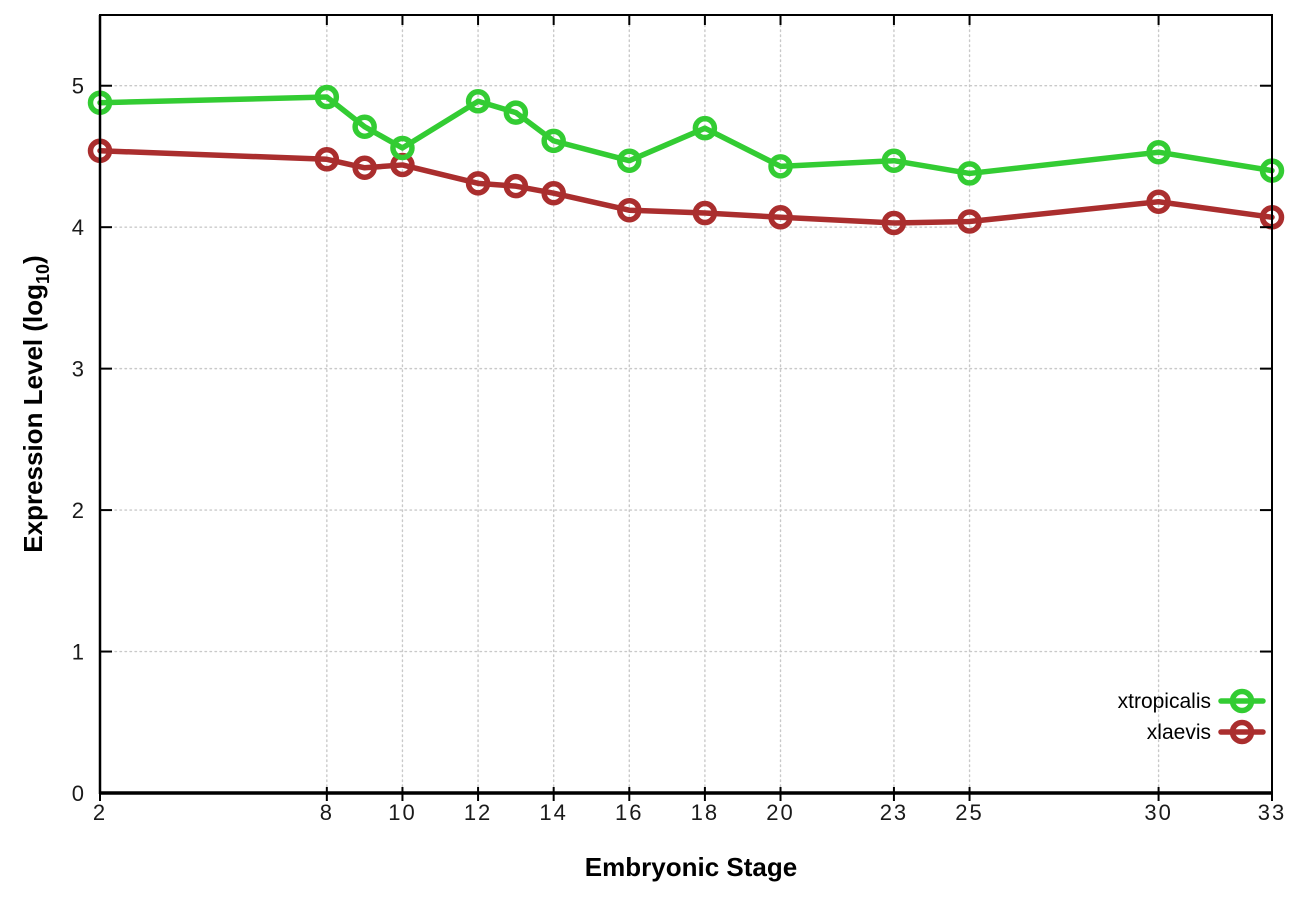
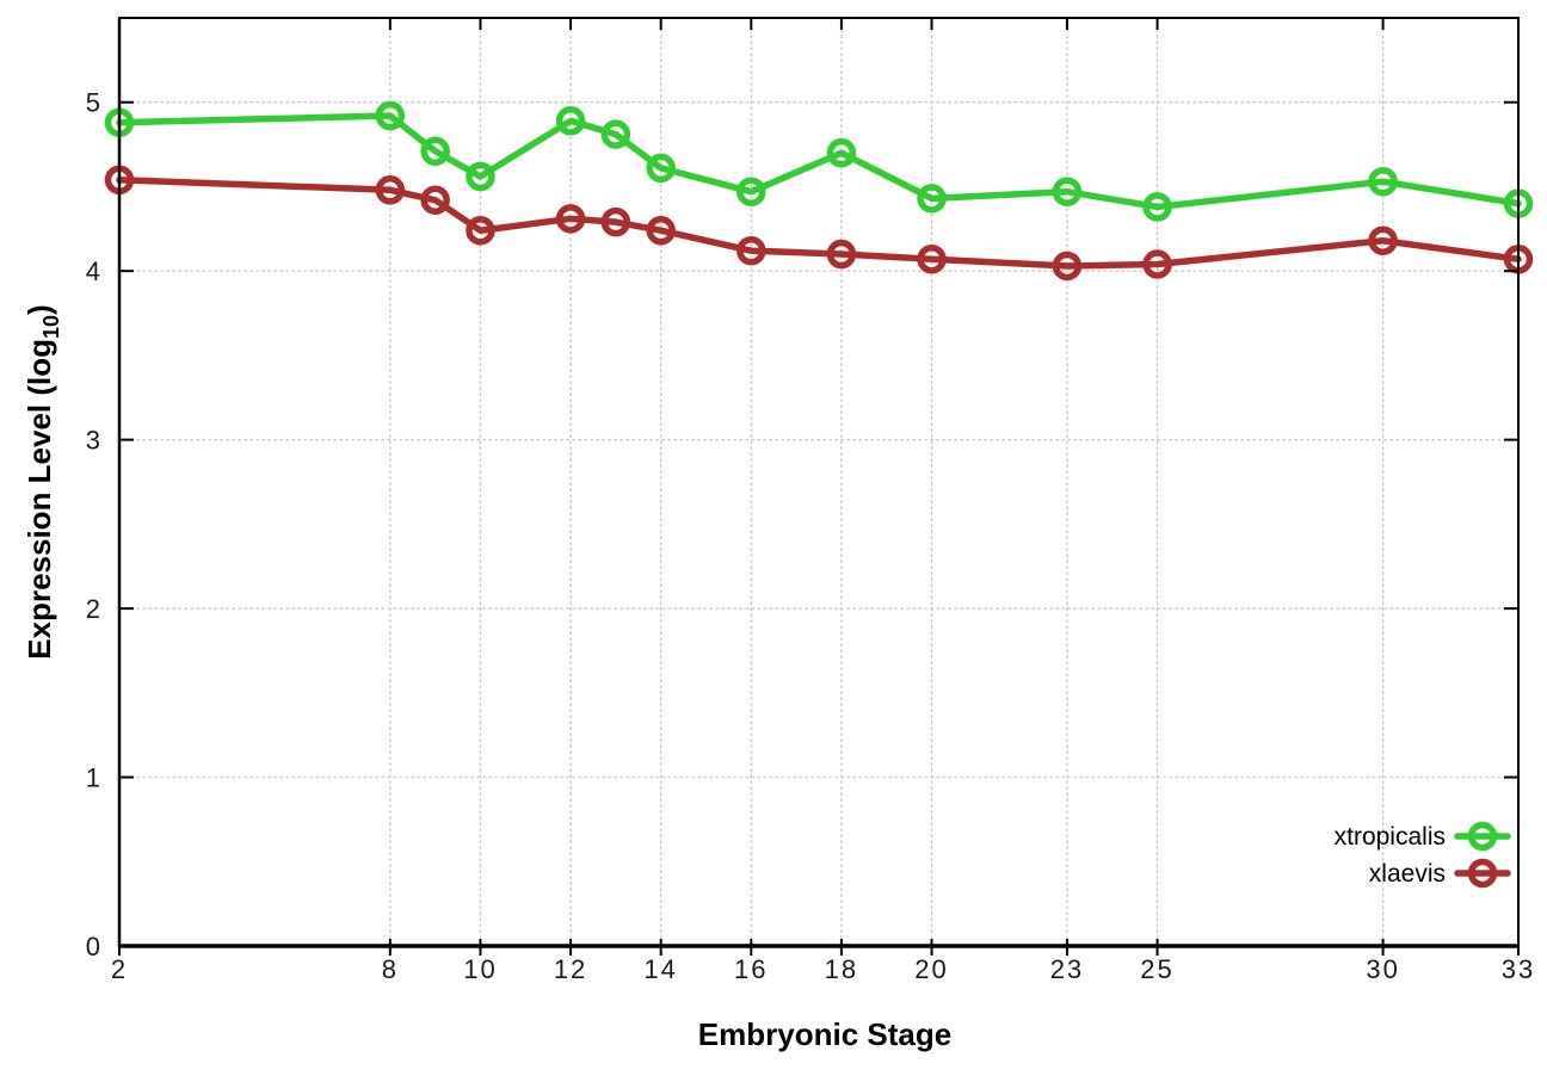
xlaevis/10: 4.44 -> 4.24
